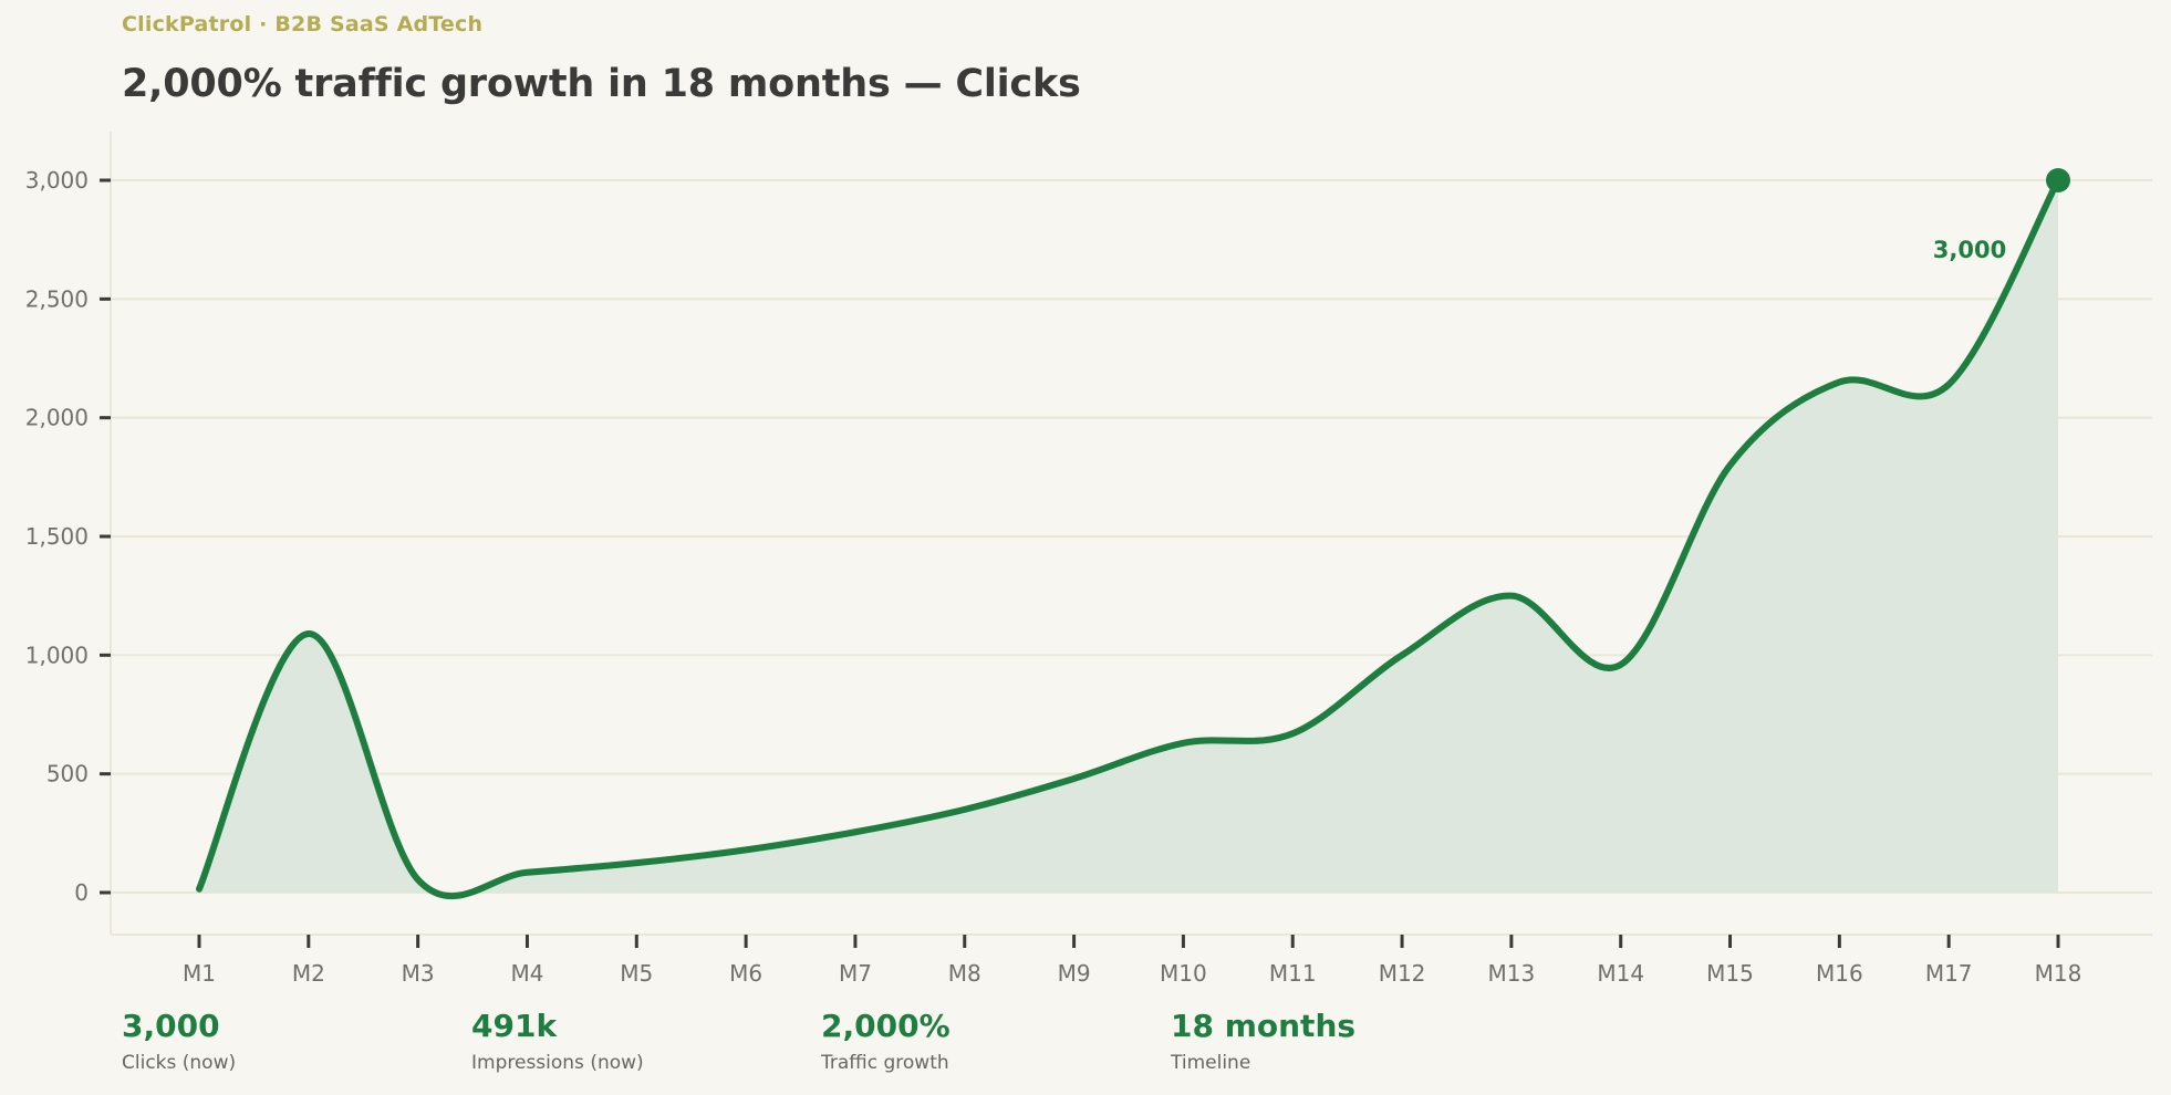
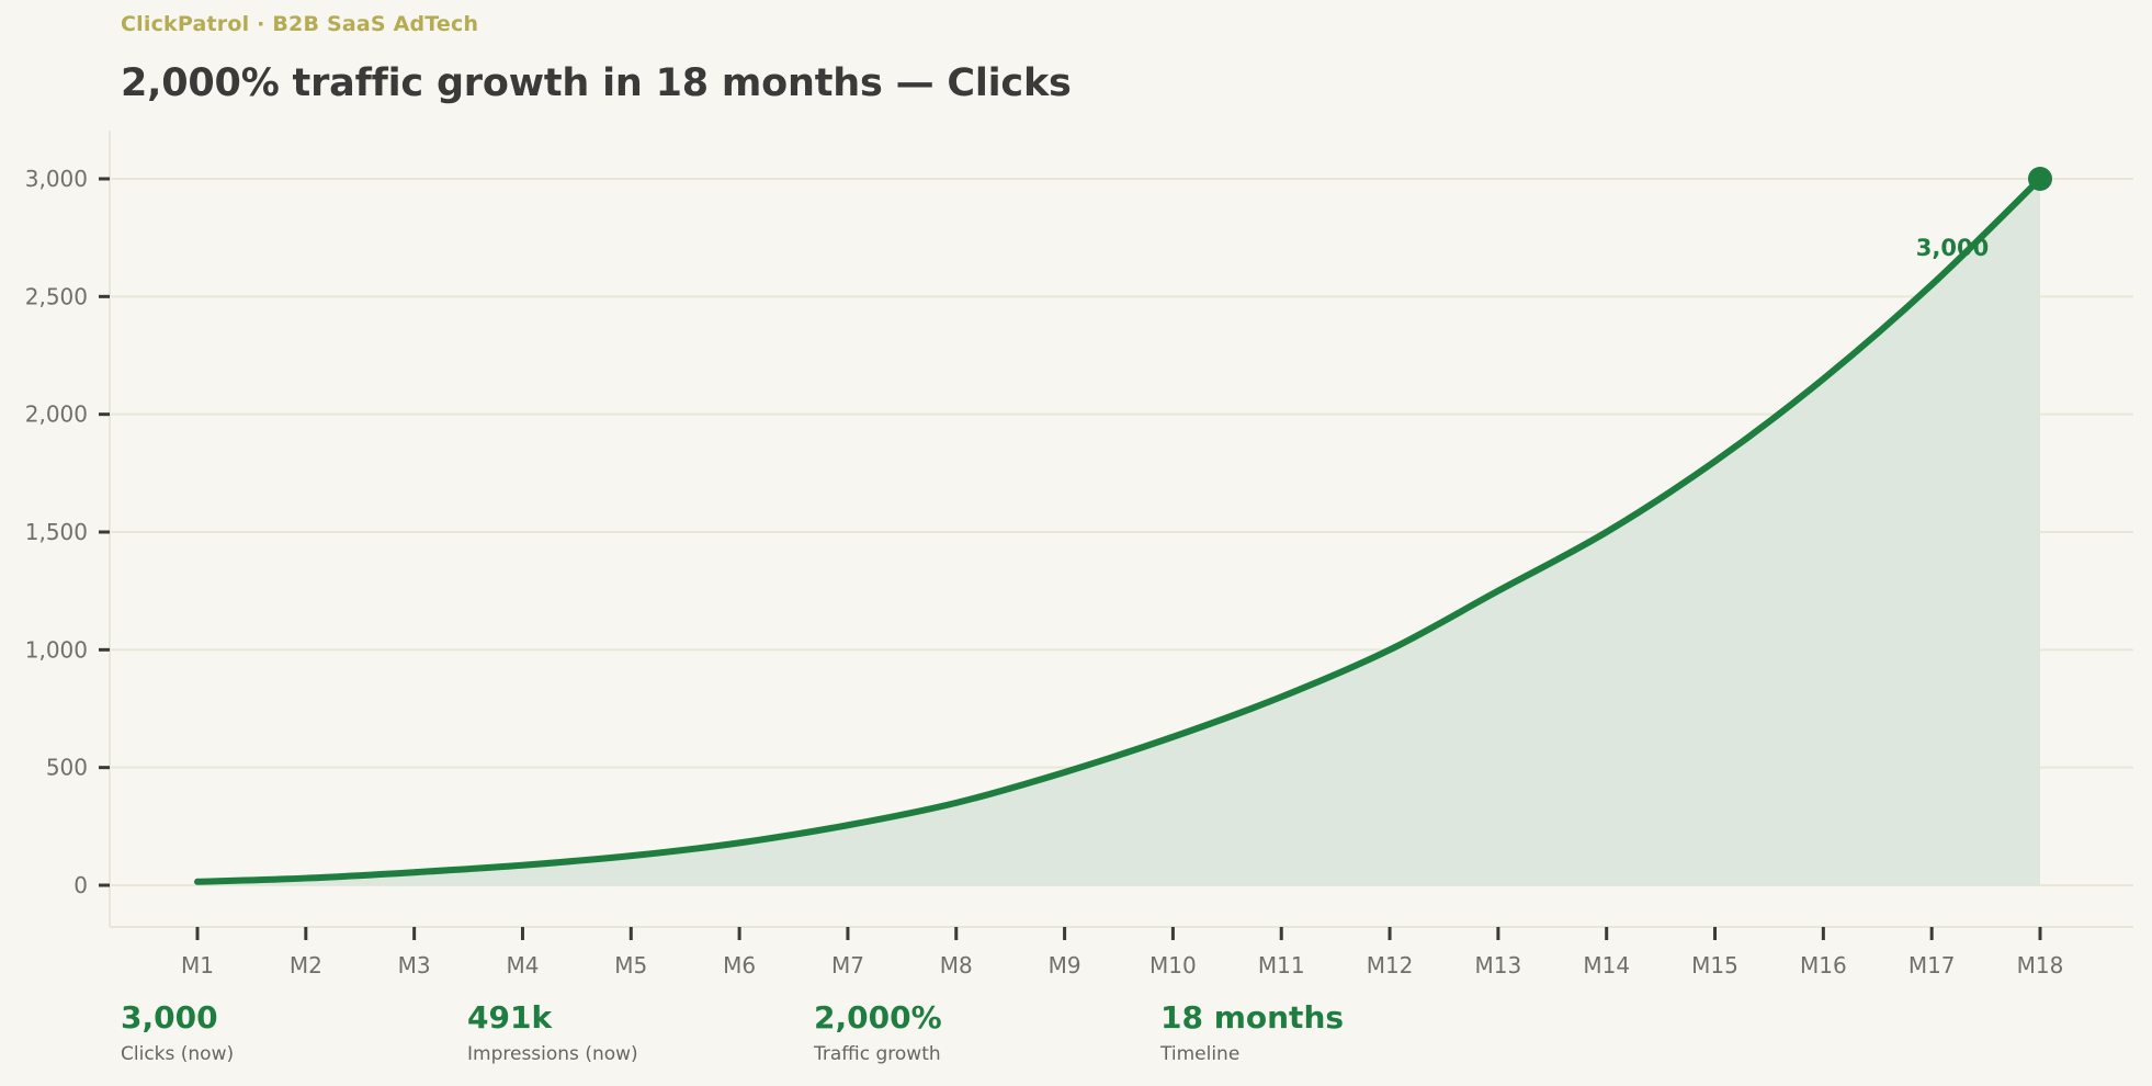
M2: 1090 -> 30
M11: 670 -> 800
M14: 960 -> 1500
M17: 2140 -> 2550
